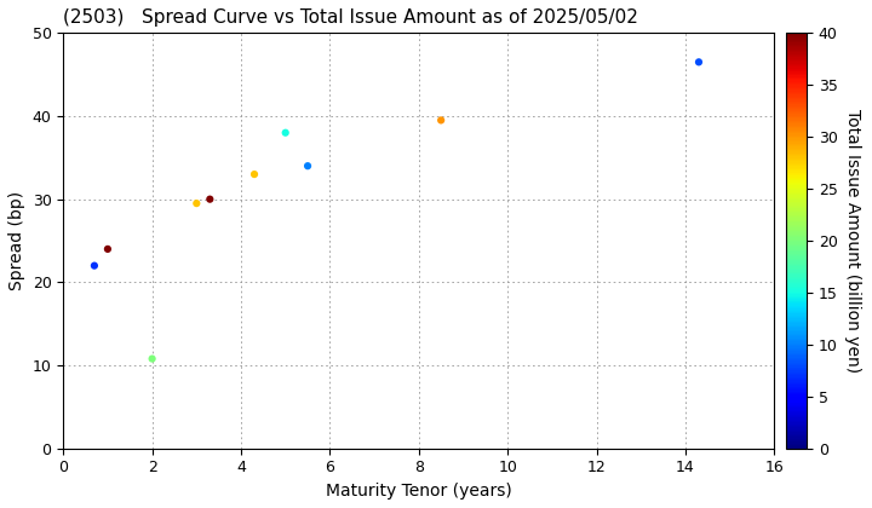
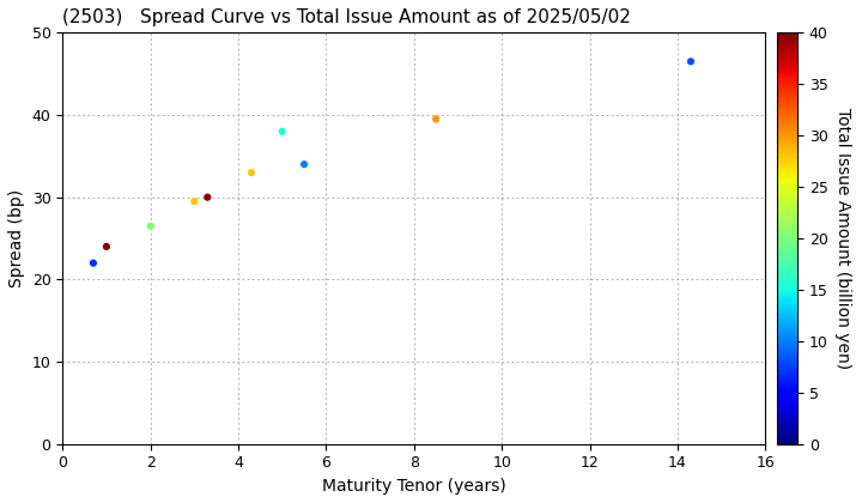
2: 10.8 -> 26.5
